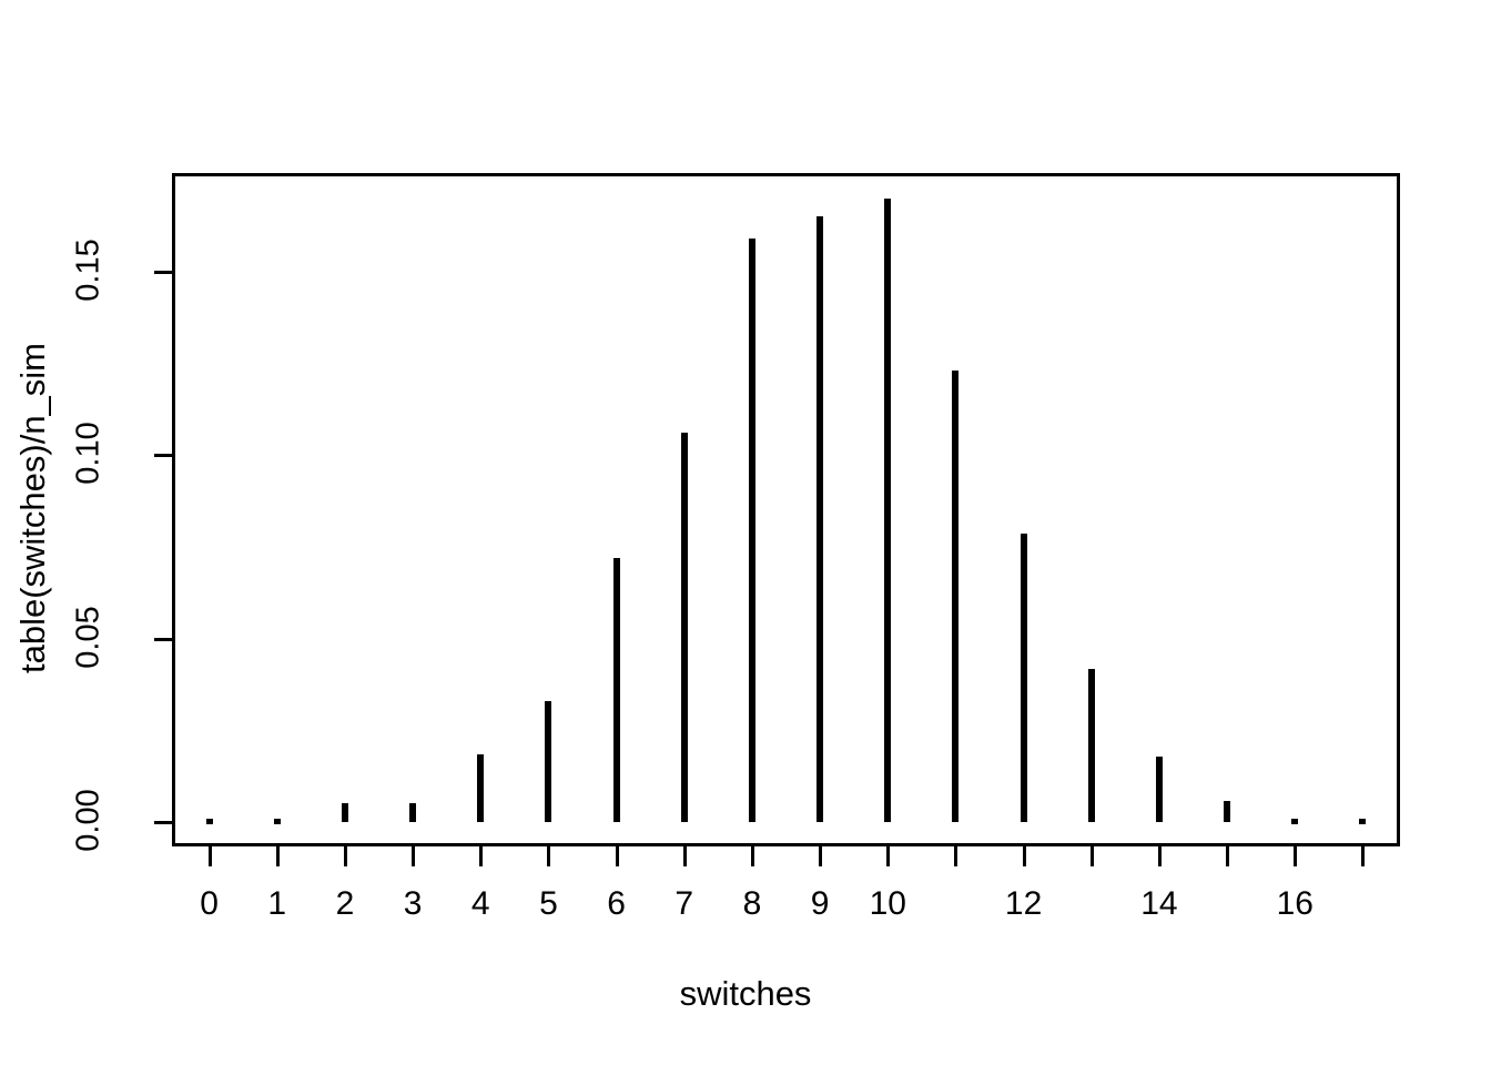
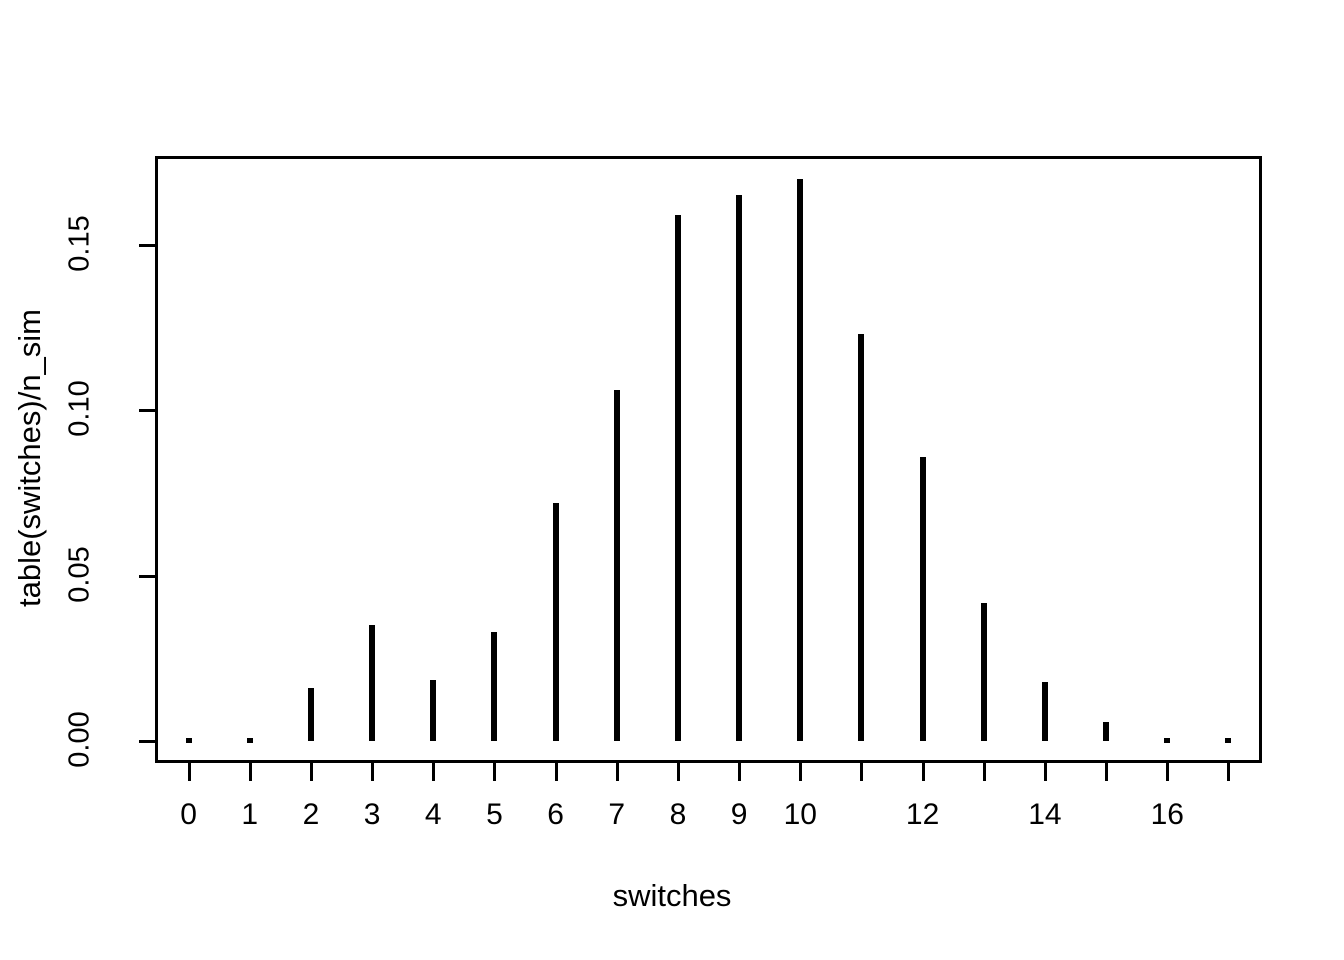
2: 0.005 -> 0.016
3: 0.005 -> 0.035
12: 0.079 -> 0.086
